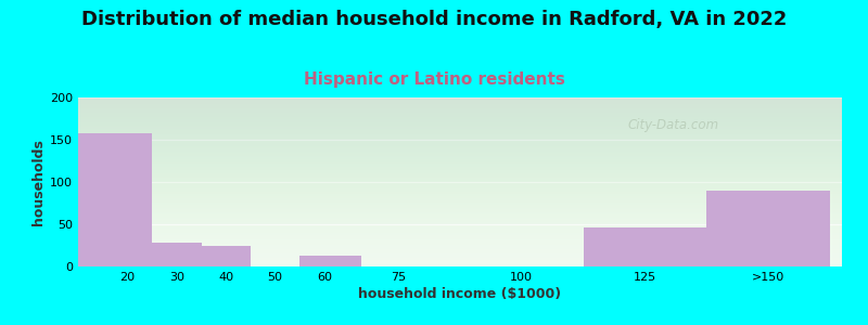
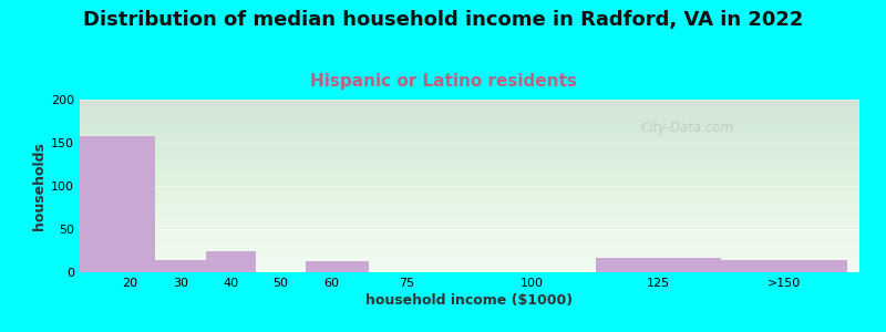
30: 28 -> 14
125: 46 -> 17
>150: 90 -> 14
